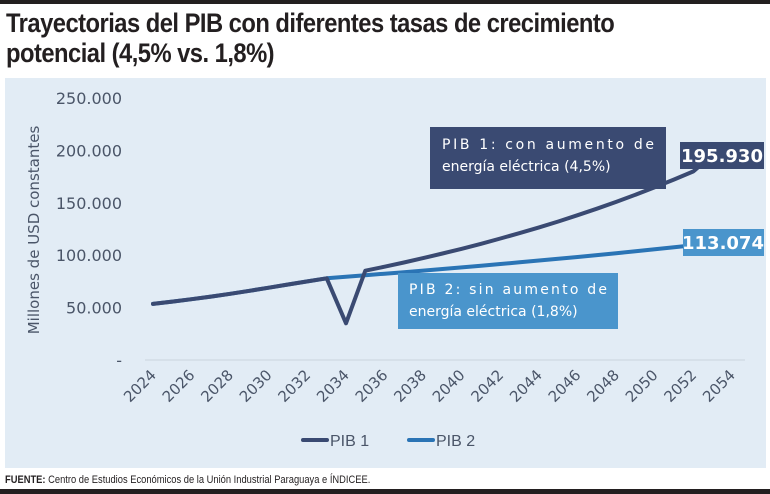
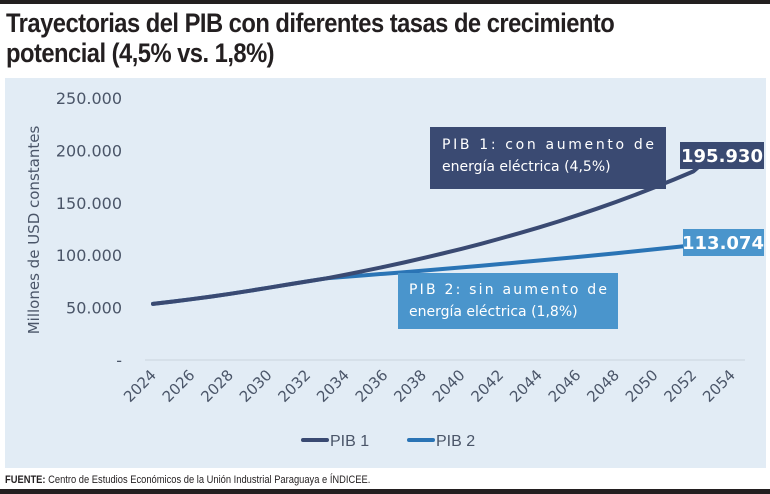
PIB 1/2034: 35000 -> 82000
